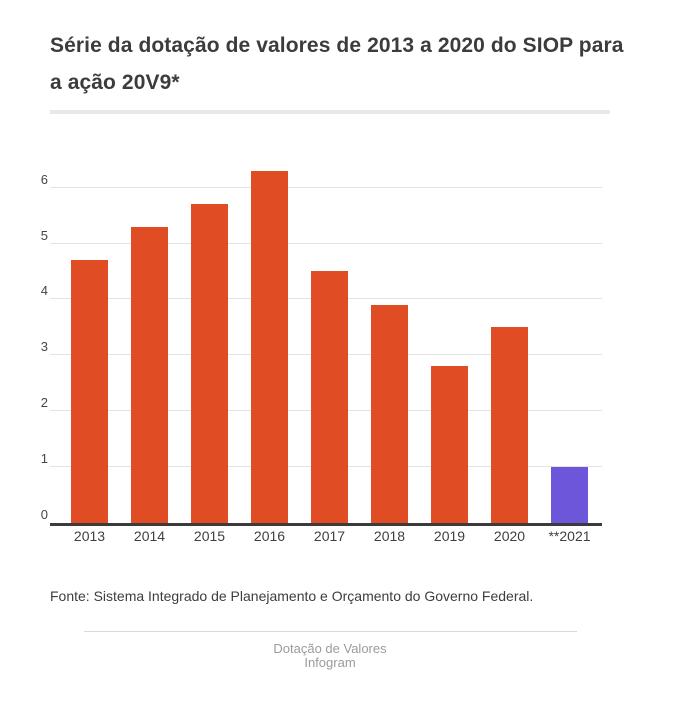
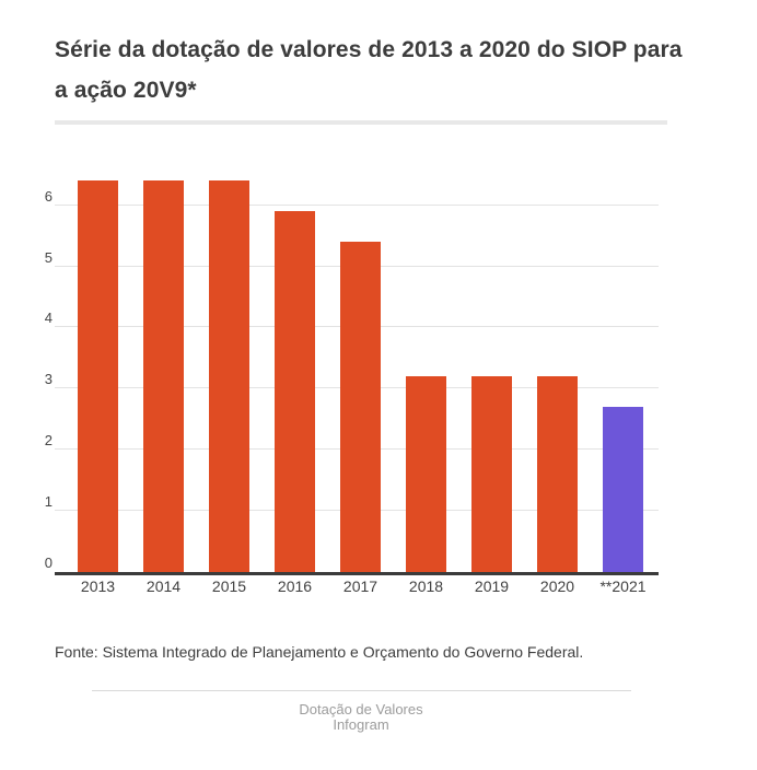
2013: 4.7 -> 6.4
2014: 5.3 -> 6.4
2015: 5.7 -> 6.4
2016: 6.3 -> 5.9
2017: 4.5 -> 5.4
2018: 3.9 -> 3.2
2019: 2.8 -> 3.2
2020: 3.5 -> 3.2
**2021: 1.0 -> 2.7
